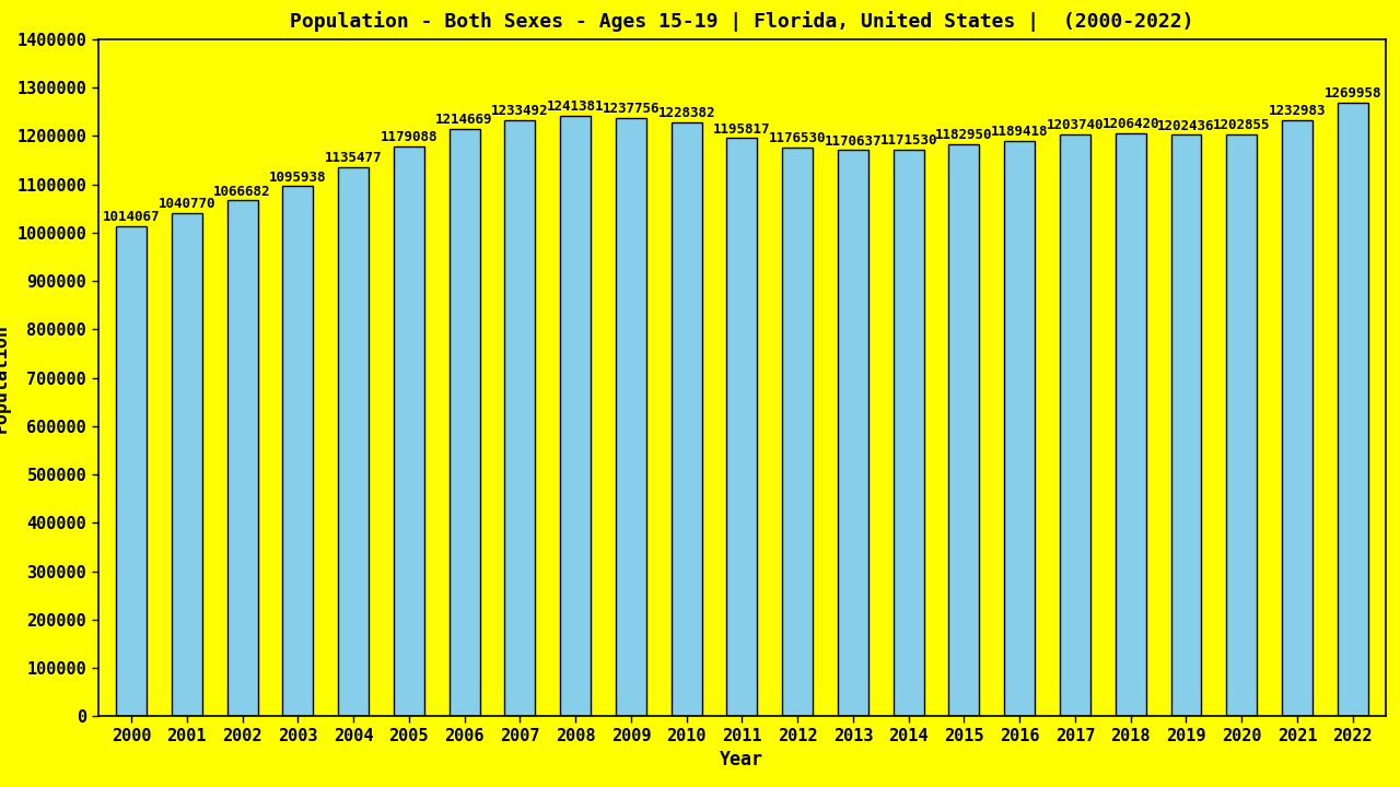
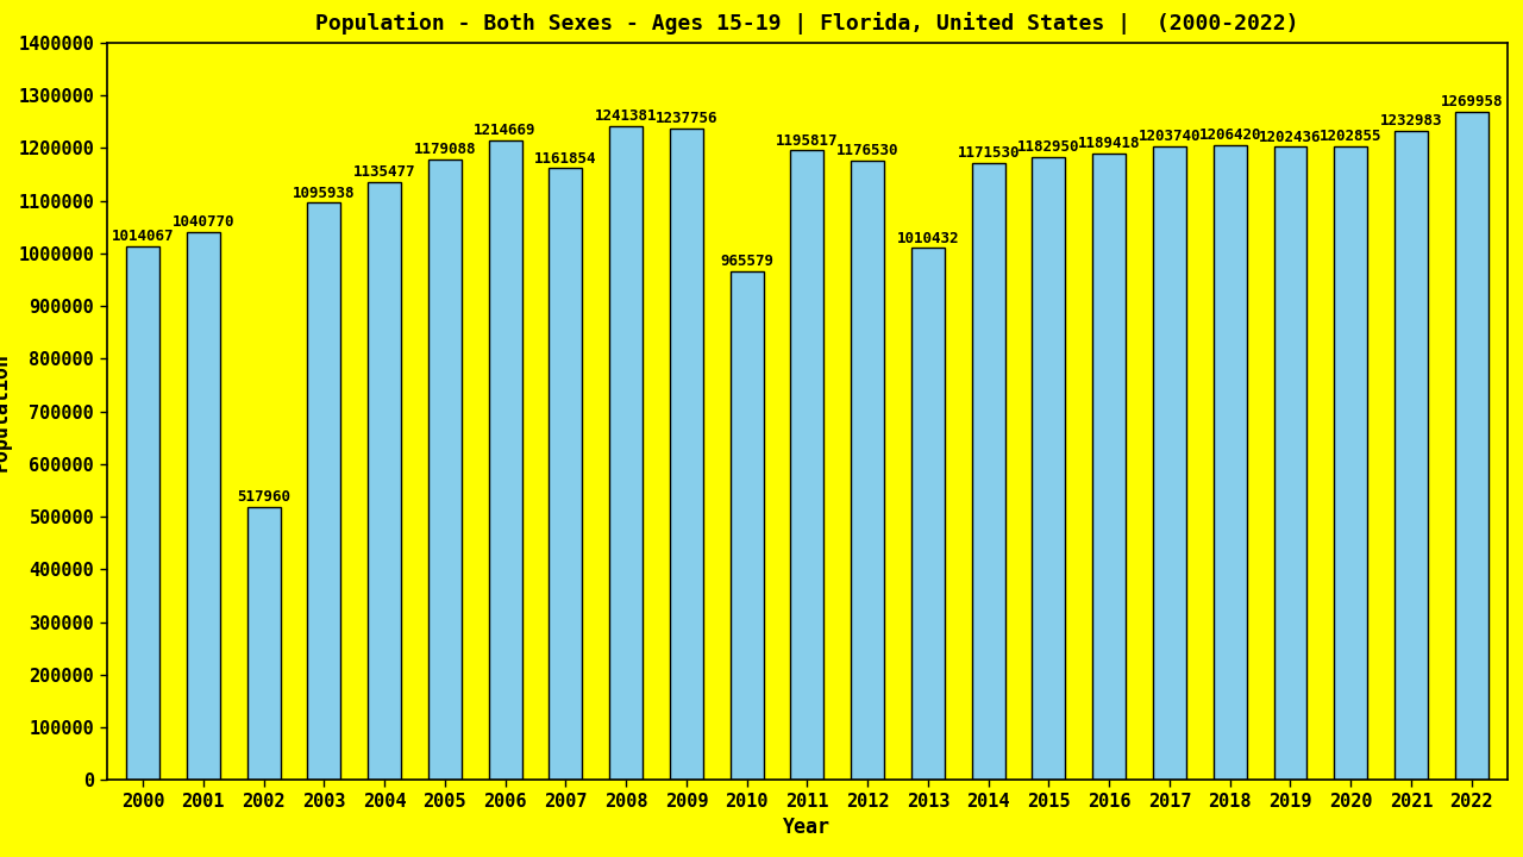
2002: 1066682 -> 517960
2007: 1233492 -> 1161854
2010: 1228382 -> 965579
2013: 1170637 -> 1010432
